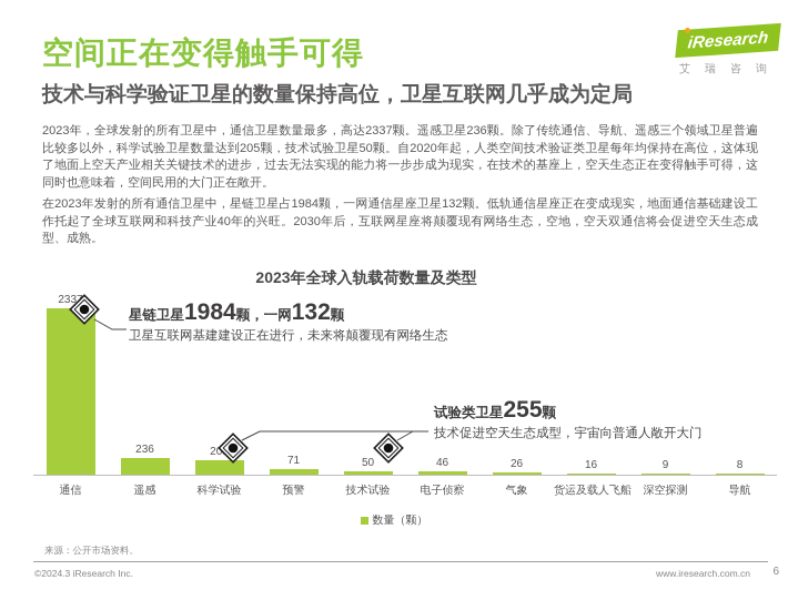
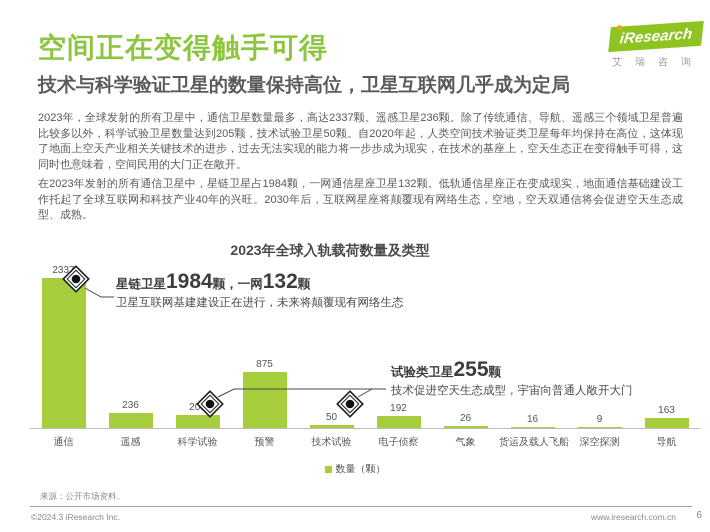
预警: 71 -> 875
电子侦察: 46 -> 192
导航: 8 -> 163
